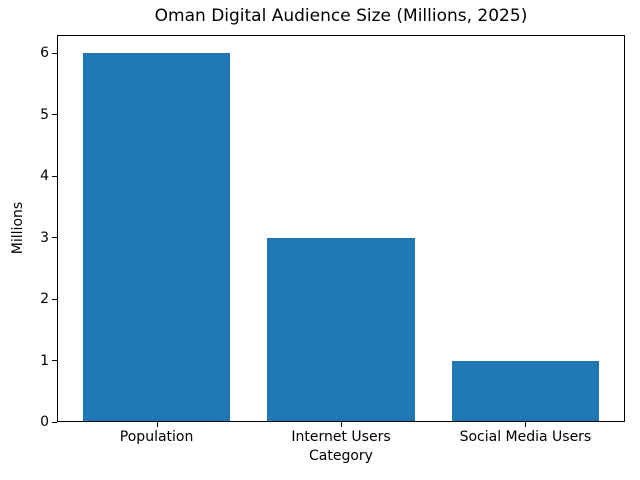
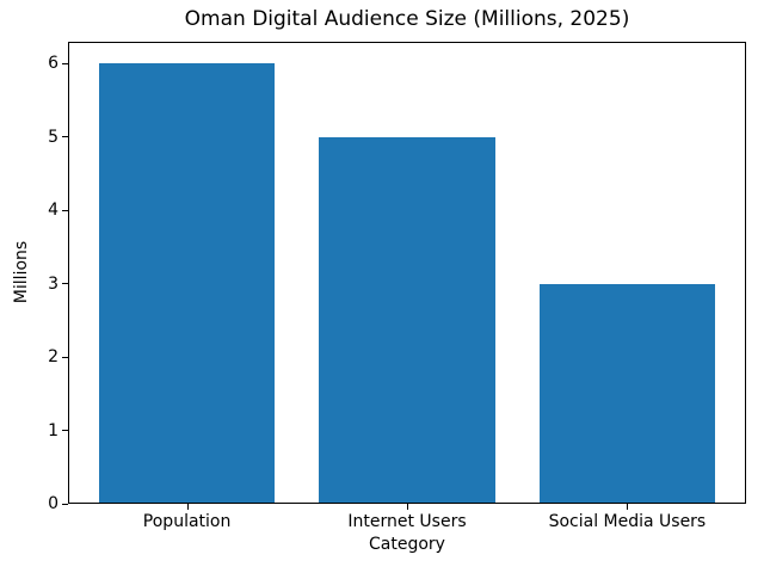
Internet Users: 3 -> 5
Social Media Users: 1 -> 3
